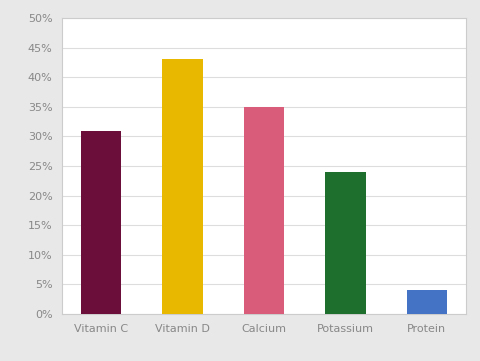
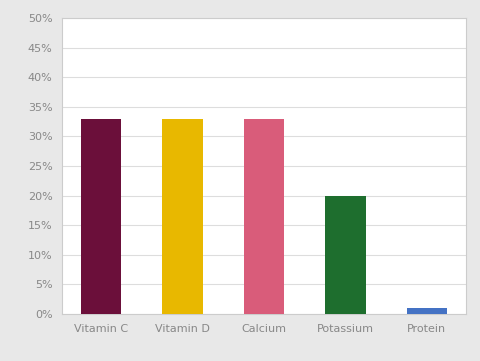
Vitamin C: 31% -> 33%
Vitamin D: 43% -> 33%
Calcium: 35% -> 33%
Potassium: 24% -> 20%
Protein: 4% -> 1%
